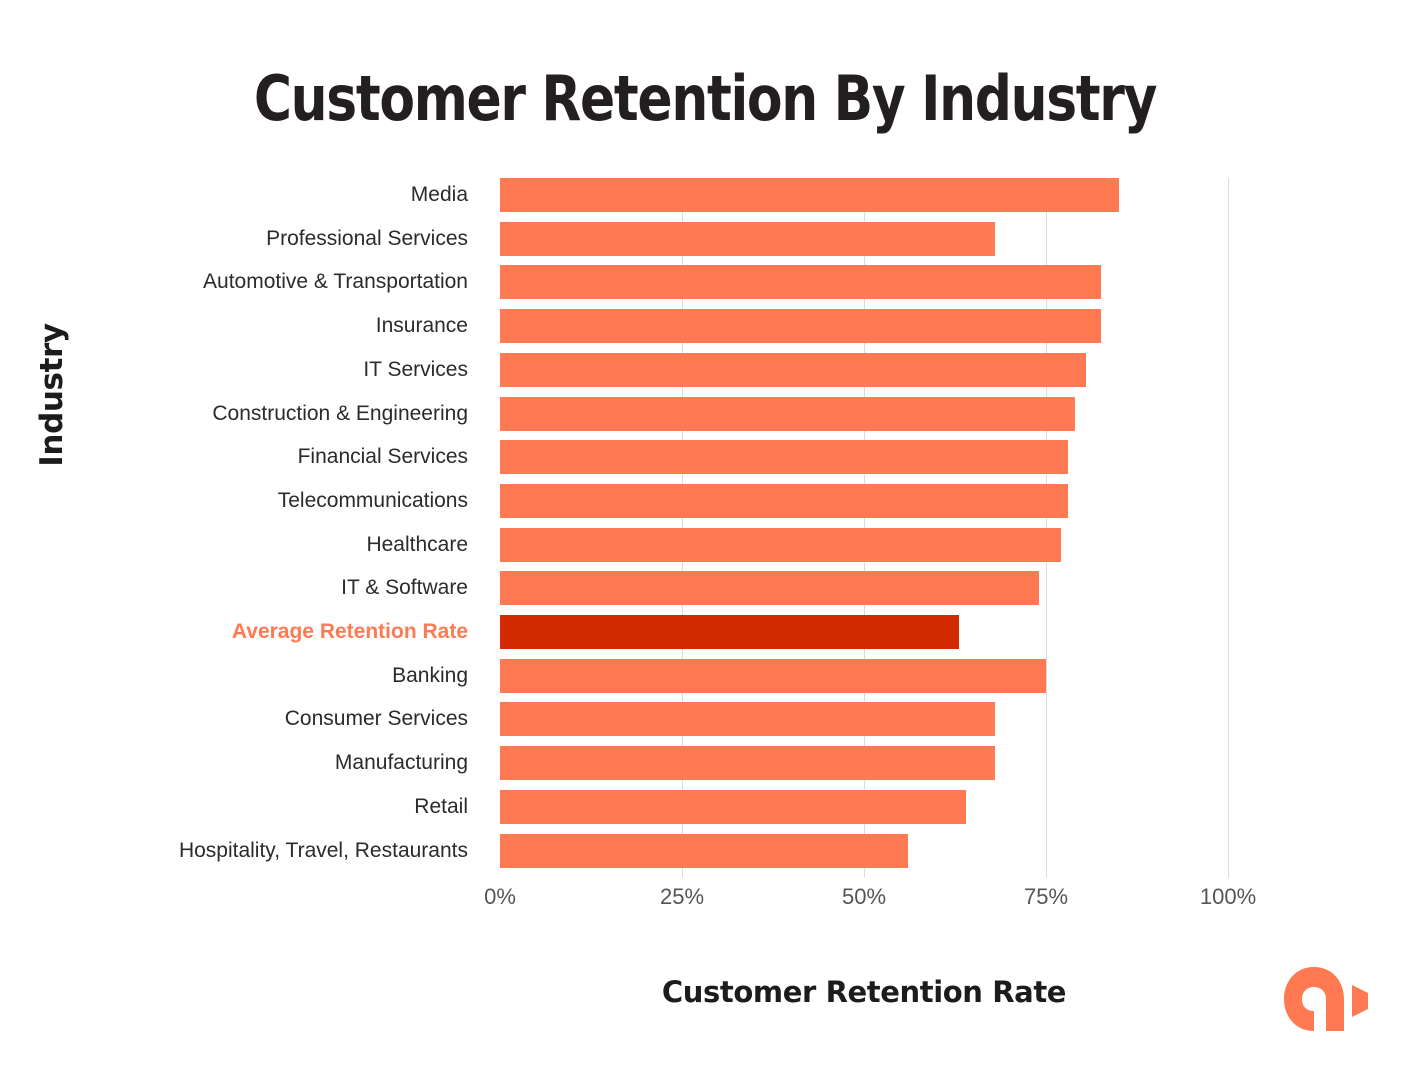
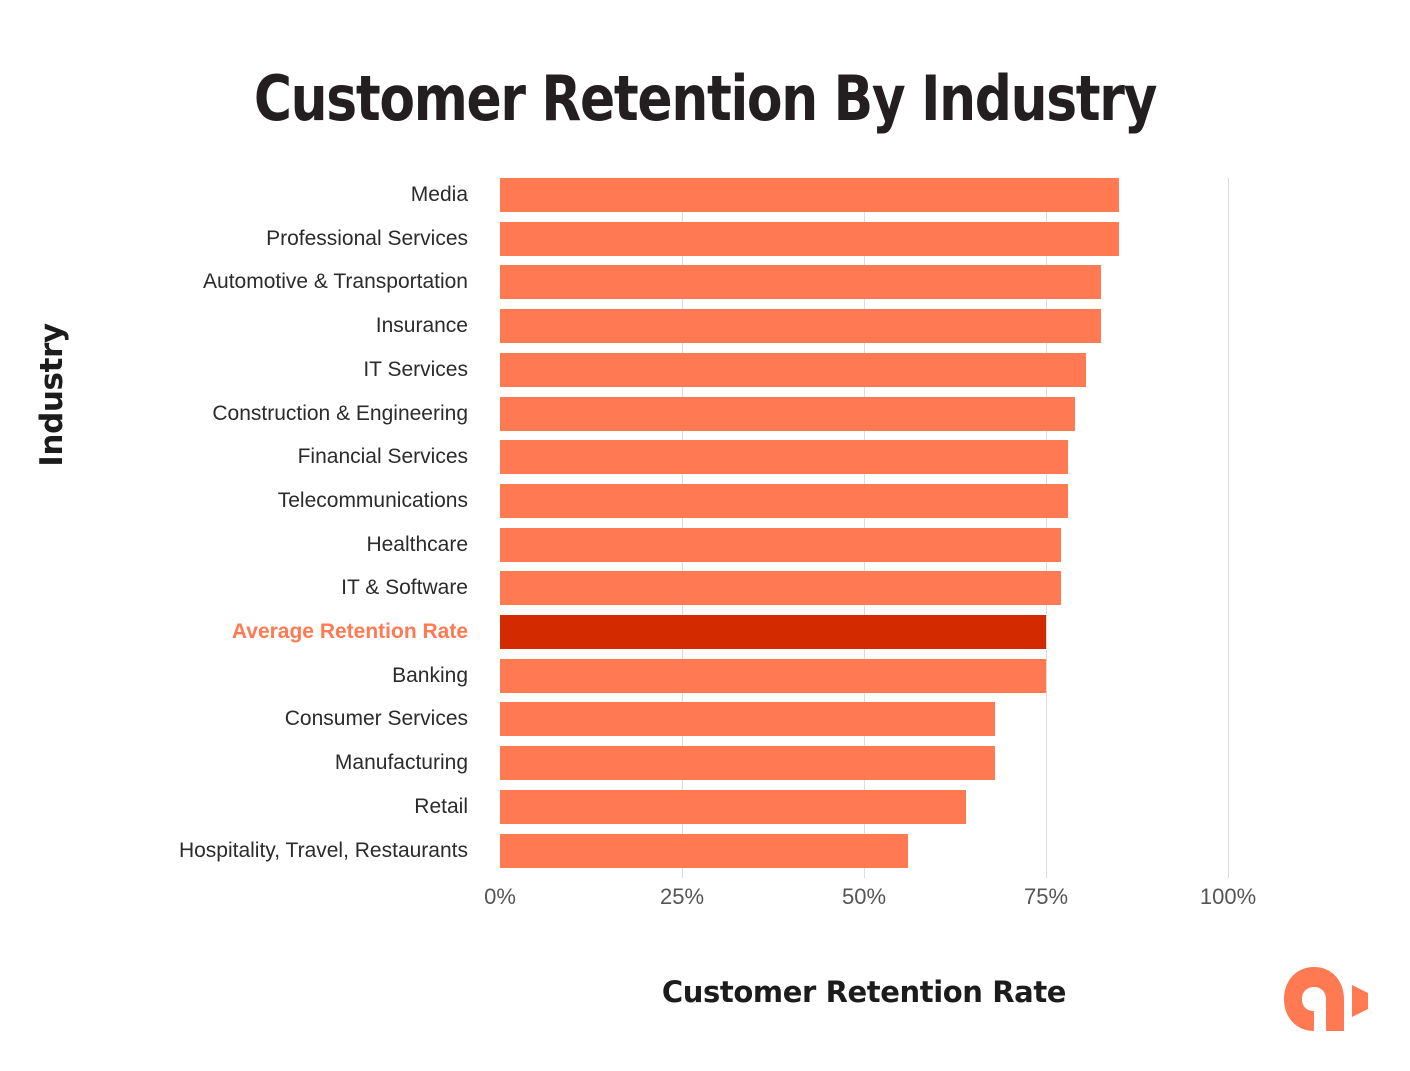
Professional Services: 68% -> 85%
IT & Software: 74% -> 77%
Average Retention Rate: 63% -> 75%
